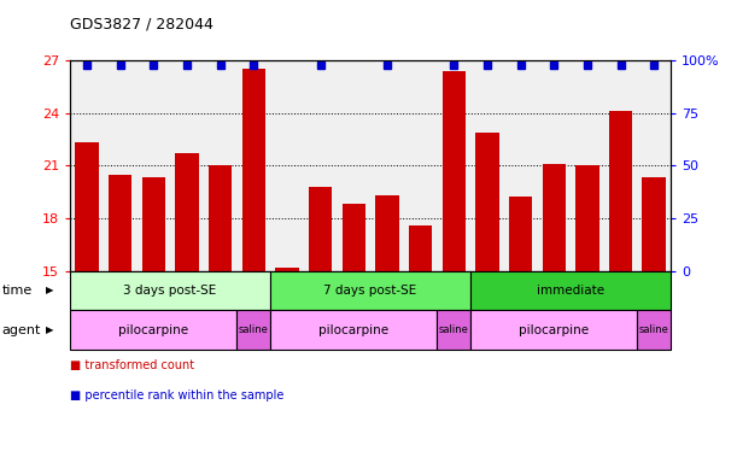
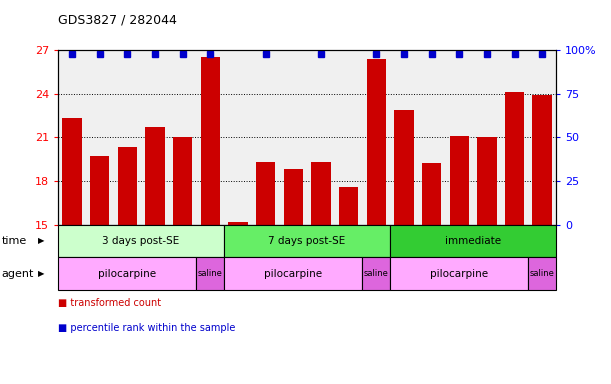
GSM367528: 20.5 -> 19.7
GSM367538: 19.8 -> 19.3
GSM367721: 20.3 -> 23.9
